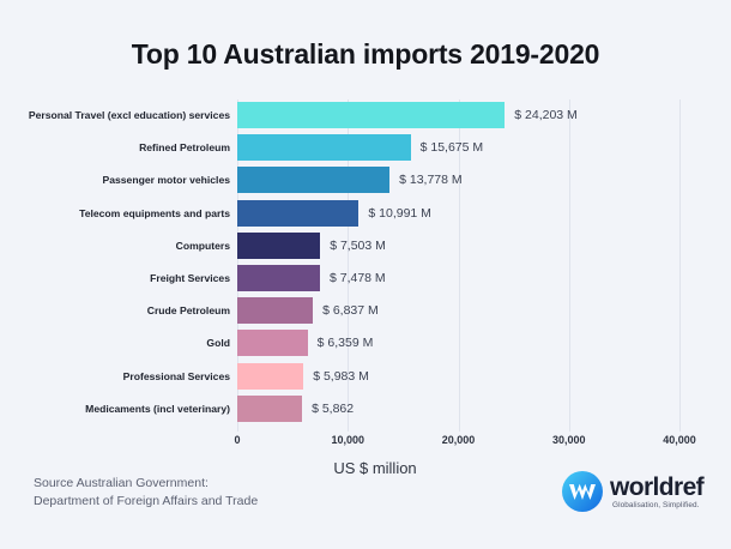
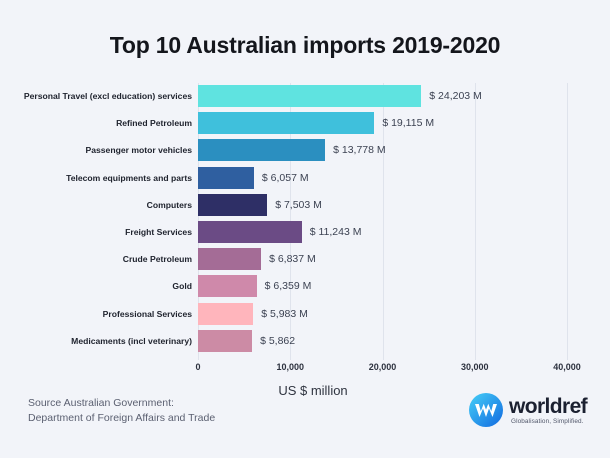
Refined Petroleum: 15,675 -> 19,115
Telecom equipments and parts: 10,991 -> 6,057
Freight Services: 7,478 -> 11,243
